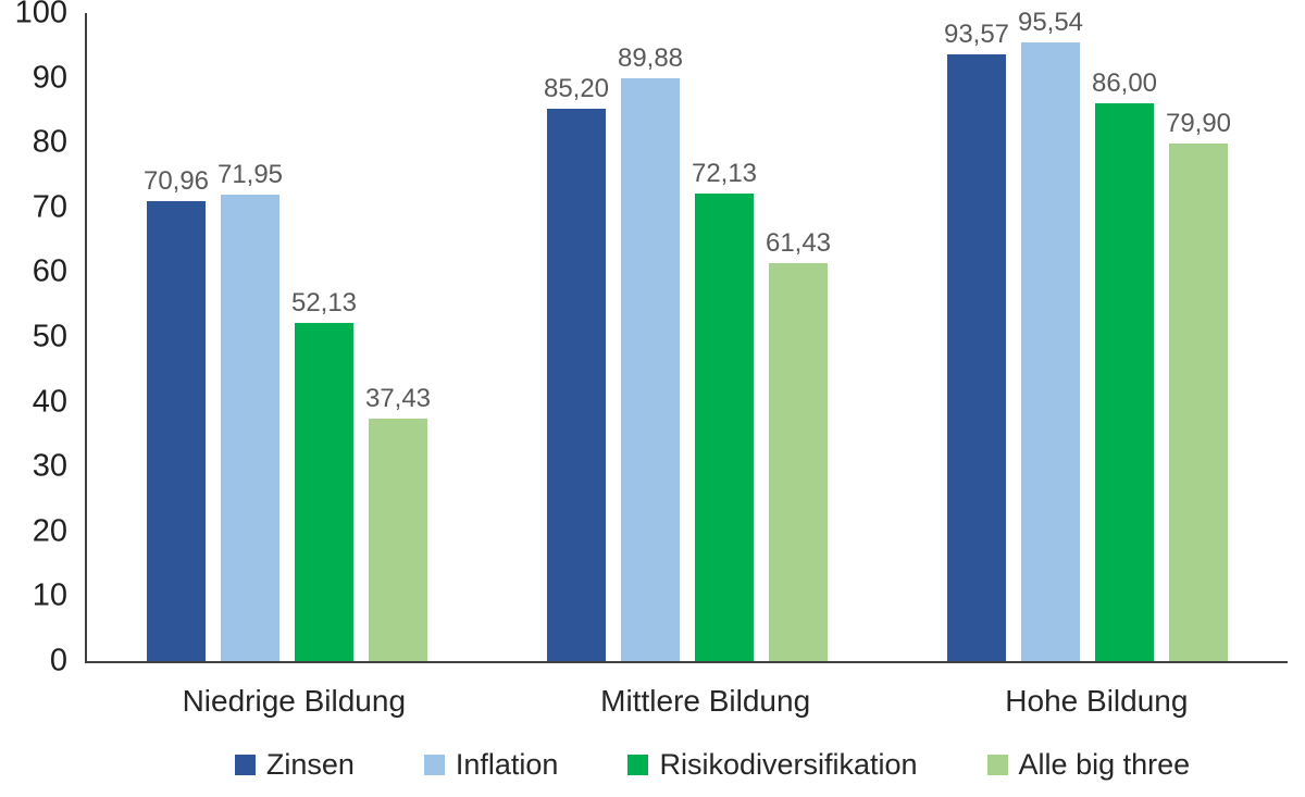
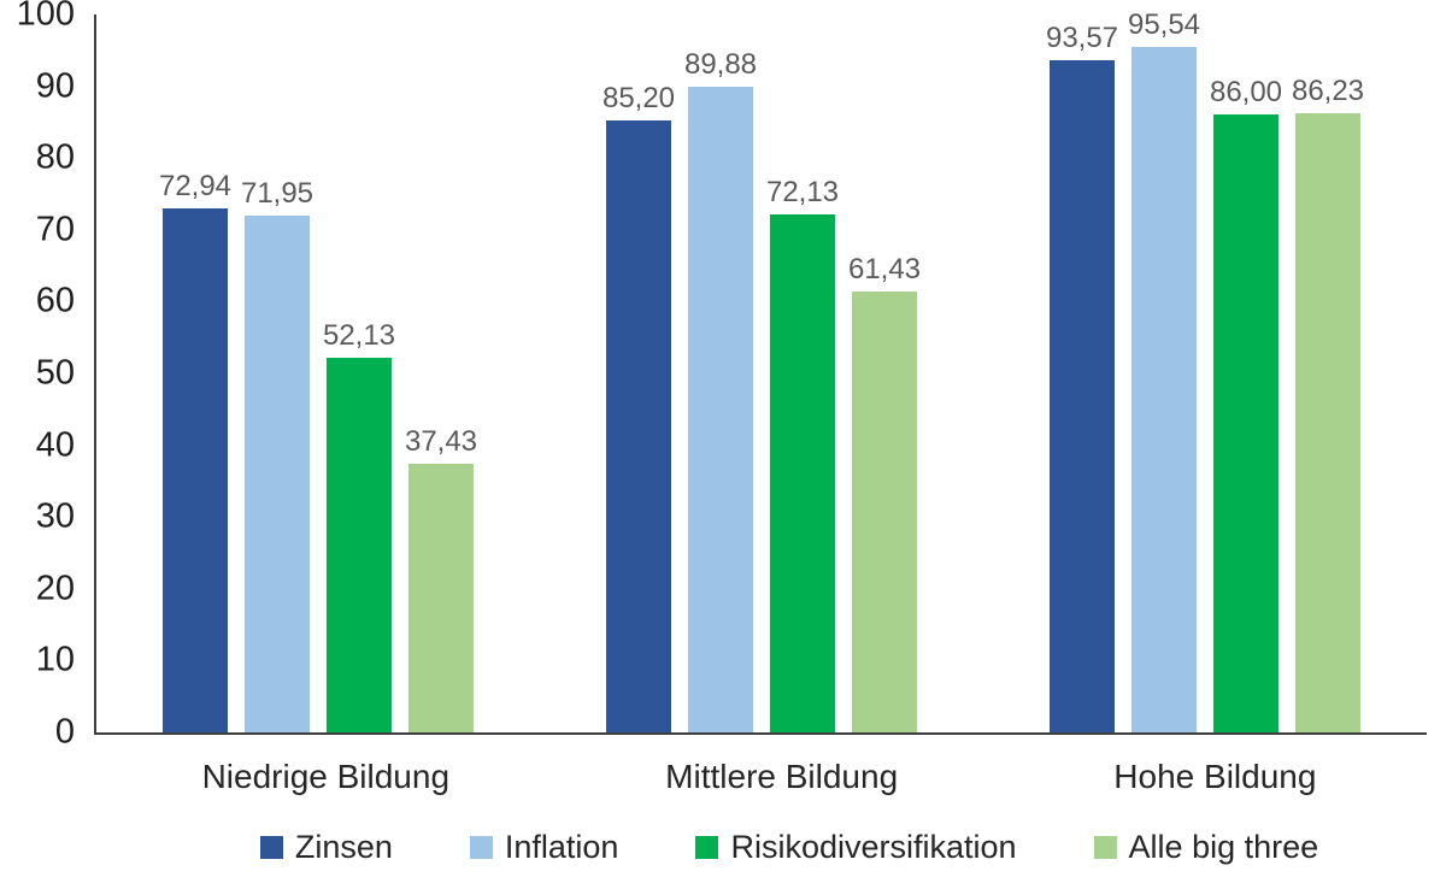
Zinsen/Niedrige Bildung: 70,96 -> 72,94
Alle big three/Hohe Bildung: 79,90 -> 86,23
